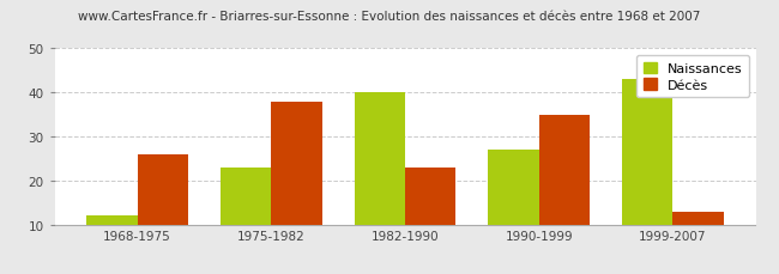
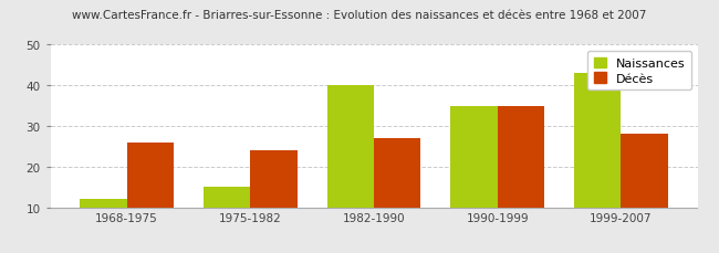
Naissances/1975-1982: 23 -> 15
Décès/1975-1982: 38 -> 24
Décès/1982-1990: 23 -> 27
Naissances/1990-1999: 27 -> 35
Décès/1999-2007: 13 -> 28
